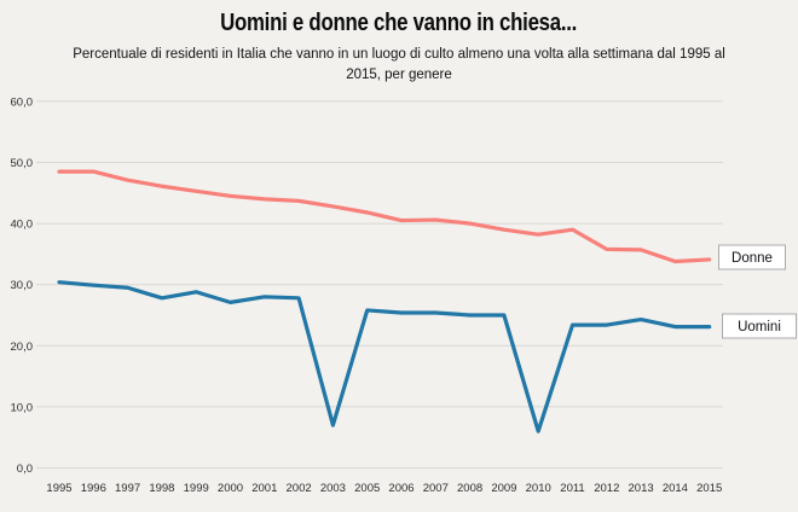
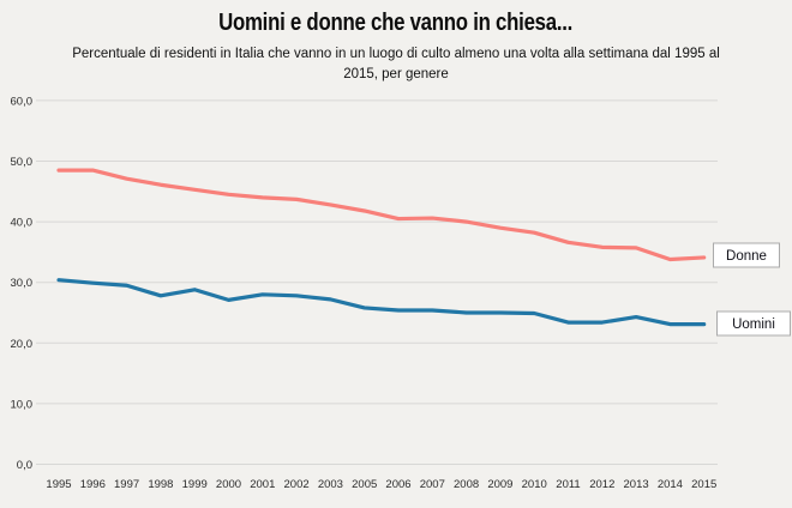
Uomini/2003: 7 -> 27
Uomini/2010: 6 -> 25
Donne/2011: 39 -> 37
